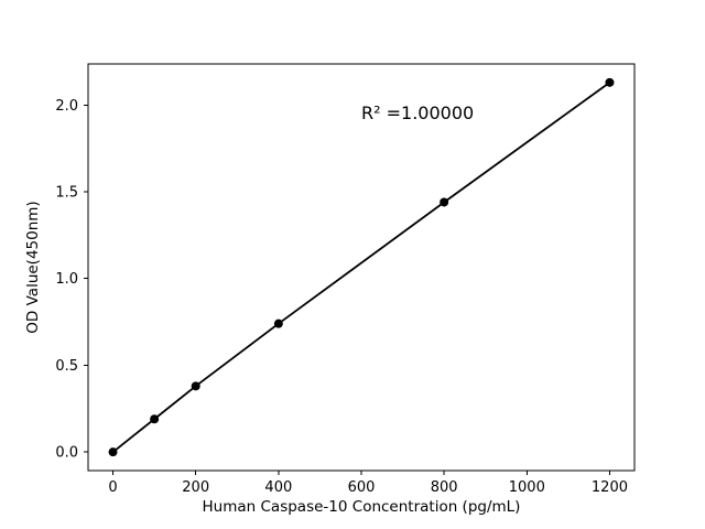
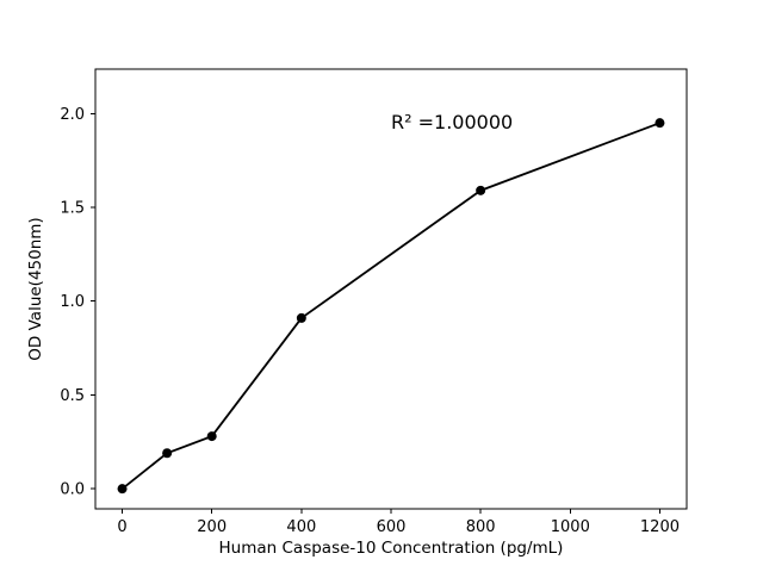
200: 0.38 -> 0.28
400: 0.74 -> 0.91
800: 1.44 -> 1.59
1200: 2.13 -> 1.95
